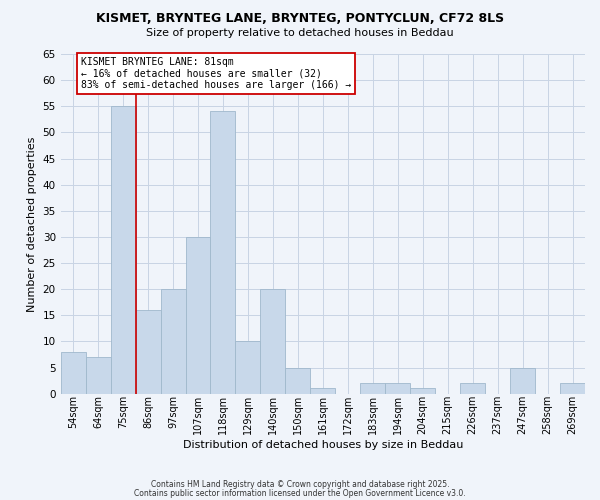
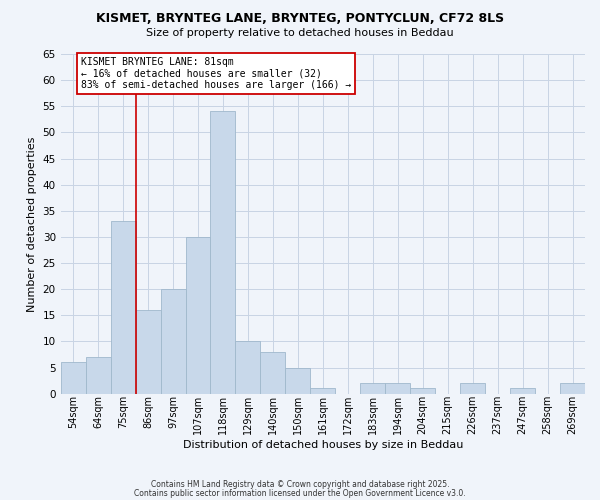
54sqm: 8 -> 6
75sqm: 55 -> 33
140sqm: 20 -> 8
247sqm: 5 -> 1
